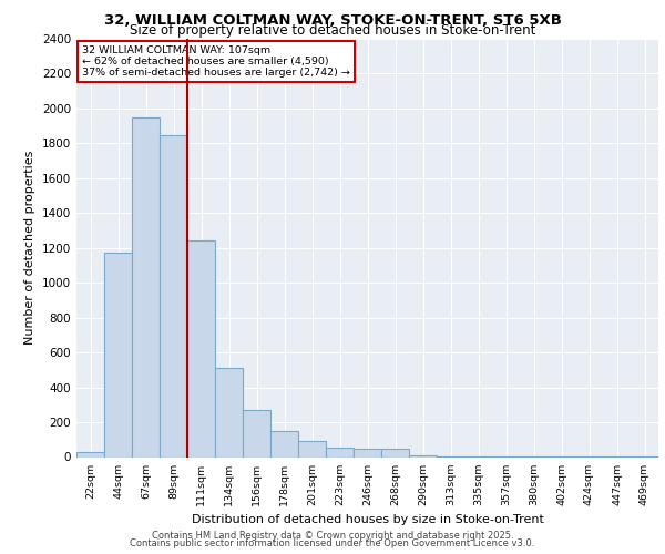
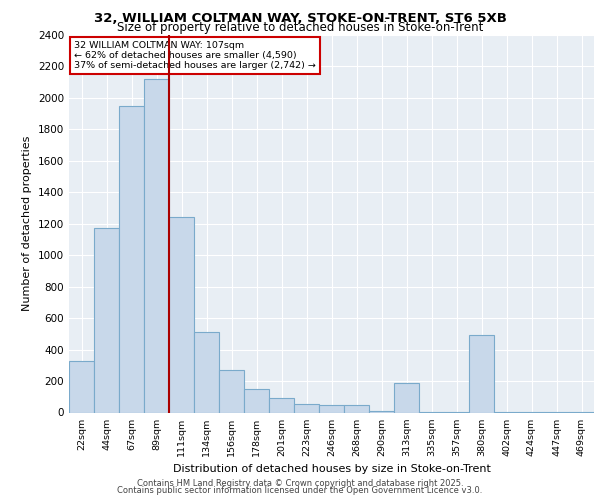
22sqm: 30 -> 330
89sqm: 1850 -> 2120
313sqm: 0 -> 190
380sqm: 0 -> 490
